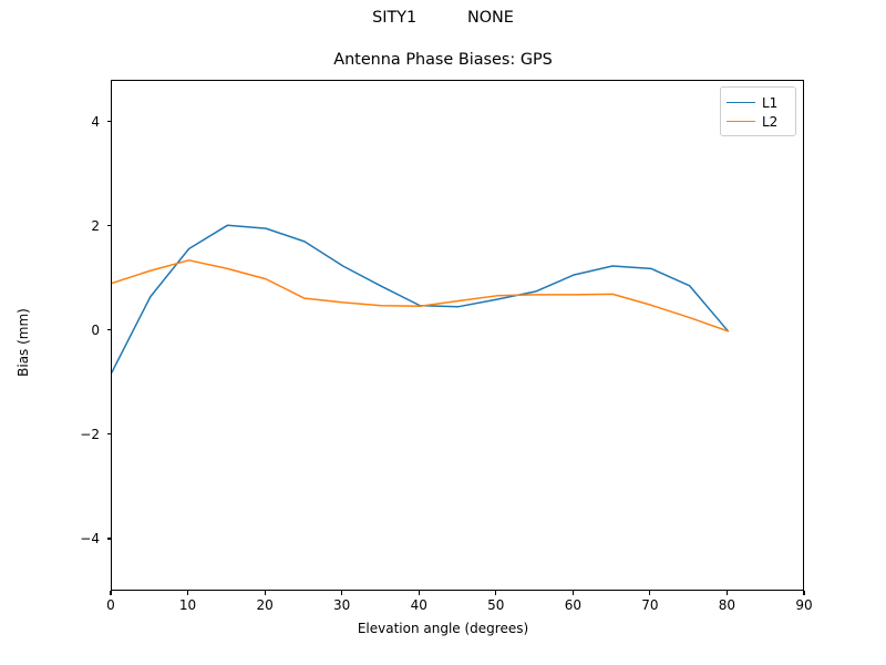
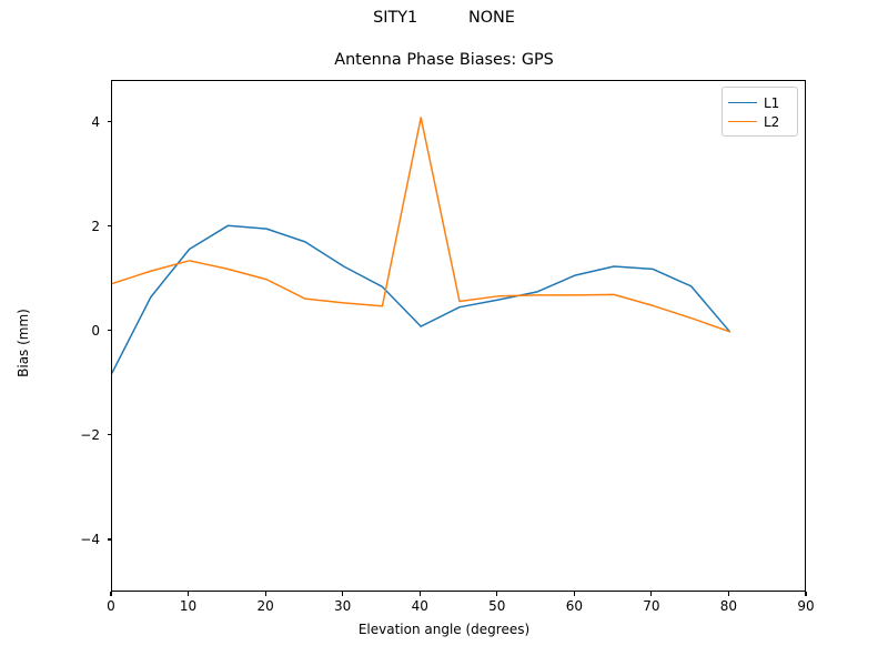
L1/40: 0.5 -> 0.1
L2/40: 0.5 -> 4.1
